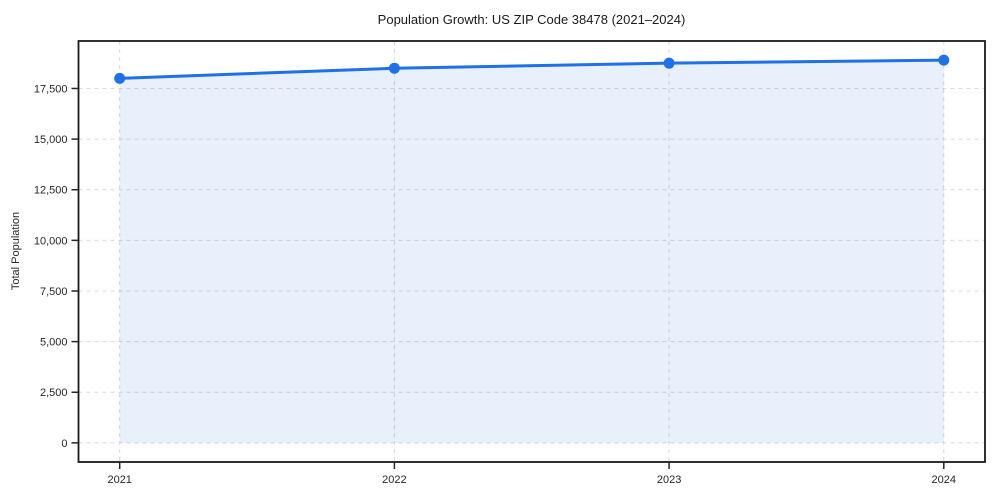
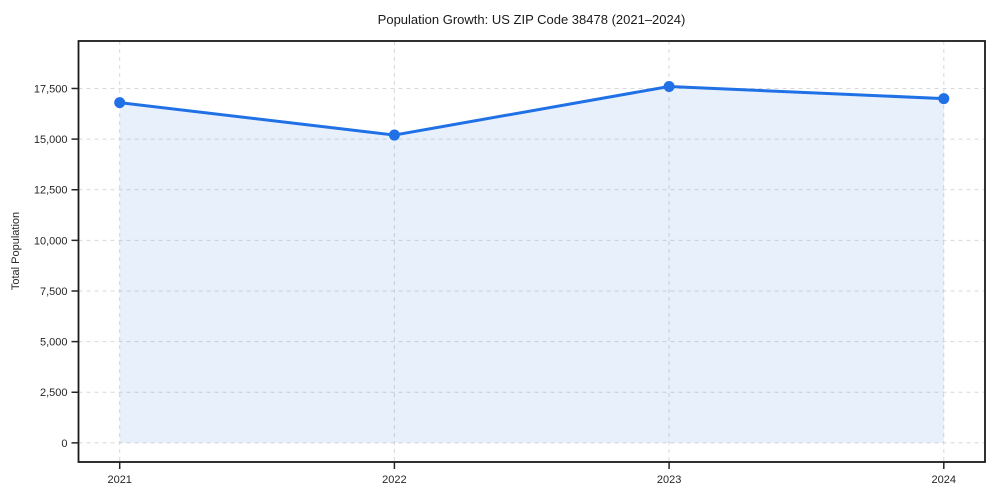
2021: 18000 -> 16800
2022: 18500 -> 15200
2023: 18800 -> 17600
2024: 18900 -> 17000
